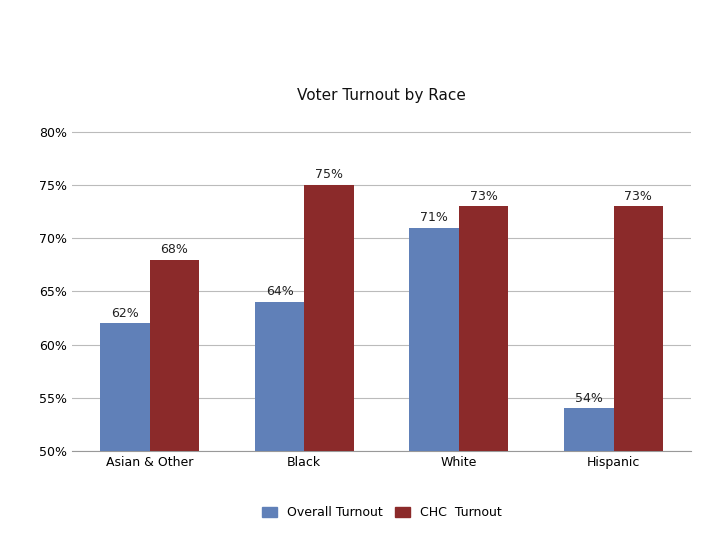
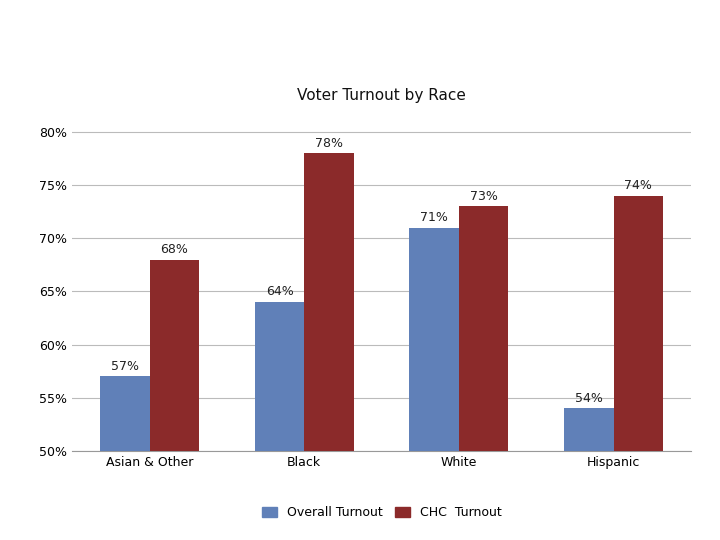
Overall Turnout/Asian & Other: 62% -> 57%
CHC Turnout/Black: 75% -> 78%
CHC Turnout/Hispanic: 73% -> 74%
